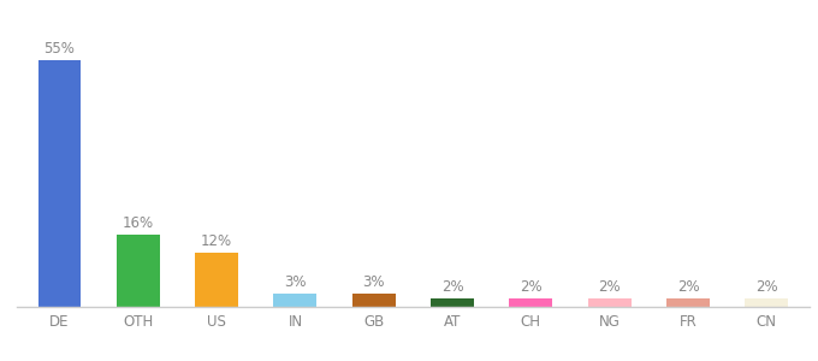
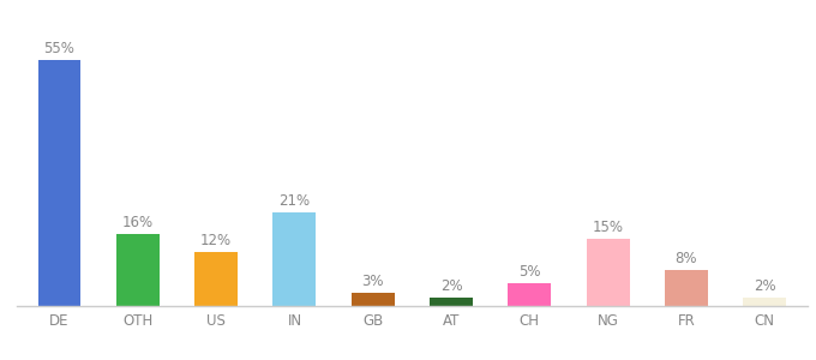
IN: 3% -> 21%
CH: 2% -> 5%
NG: 2% -> 15%
FR: 2% -> 8%
